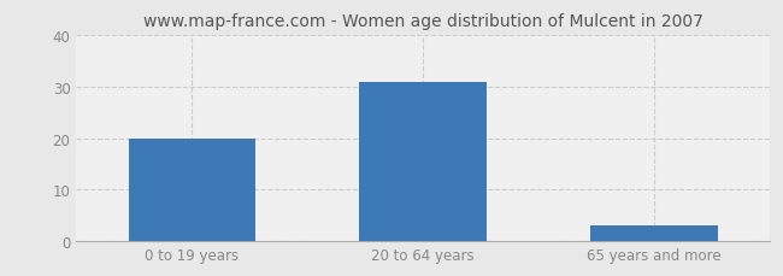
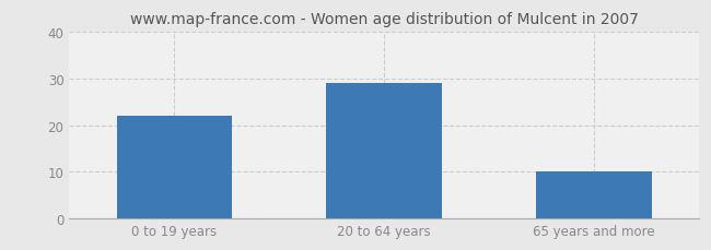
0 to 19 years: 20 -> 22
20 to 64 years: 31 -> 29
65 years and more: 3 -> 10
